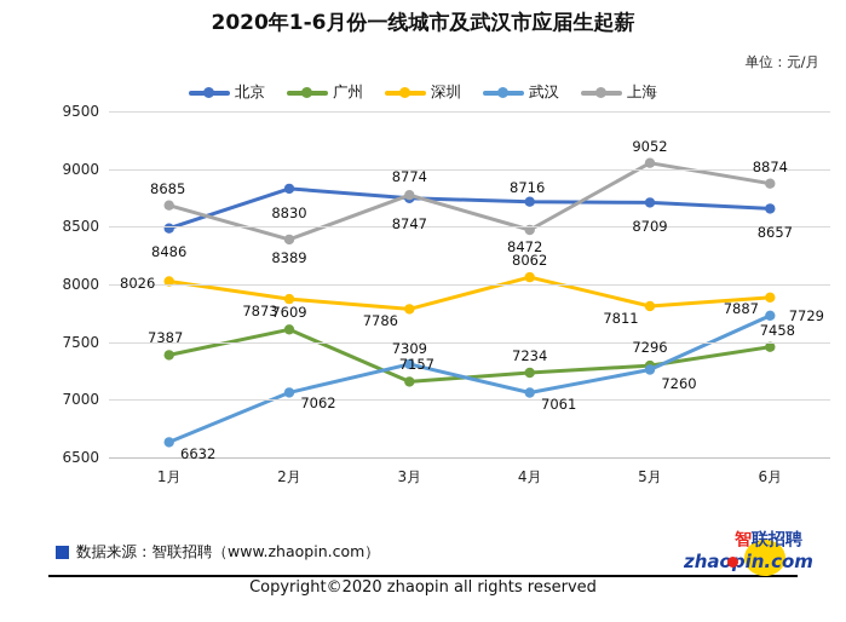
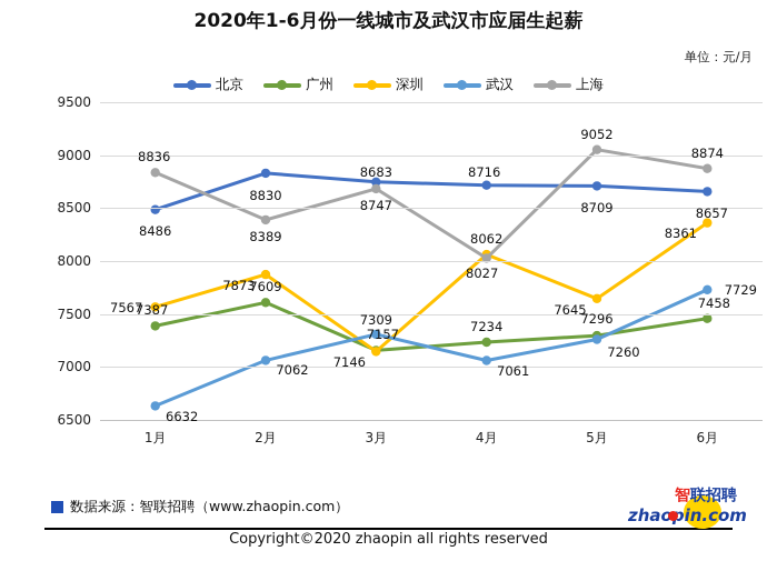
深圳/1月: 8026 -> 7567
上海/1月: 8685 -> 8836
深圳/3月: 7786 -> 7146
上海/3月: 8774 -> 8683
上海/4月: 8472 -> 8027
深圳/5月: 7811 -> 7645
深圳/6月: 7887 -> 8361
